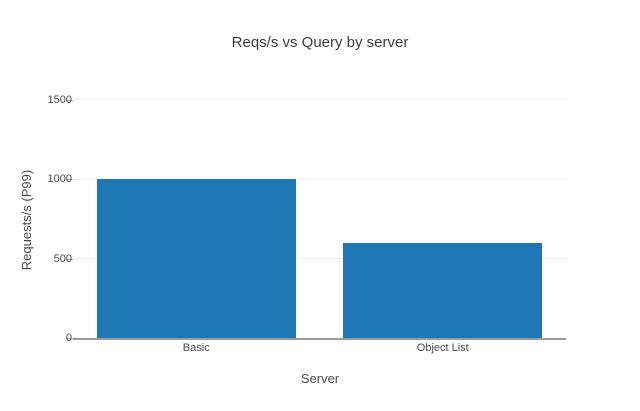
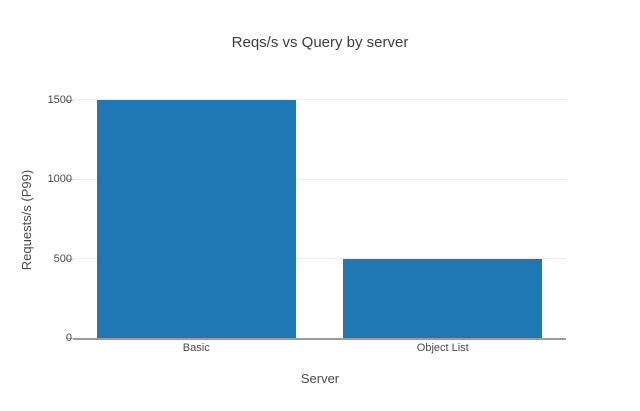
Basic: 1000 -> 1500
Object List: 600 -> 500
